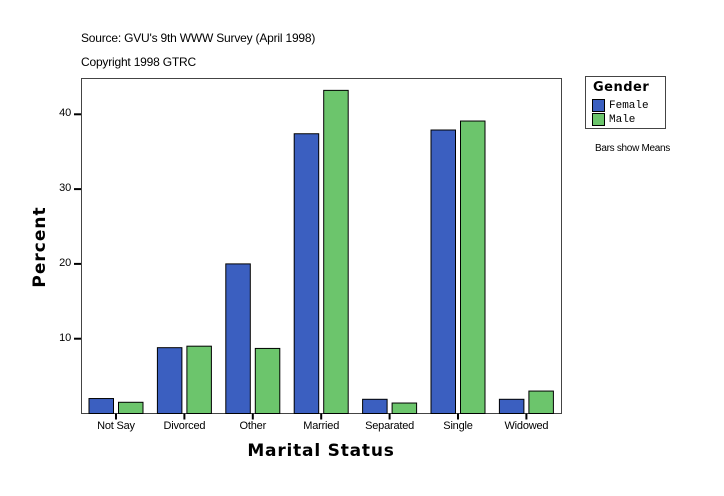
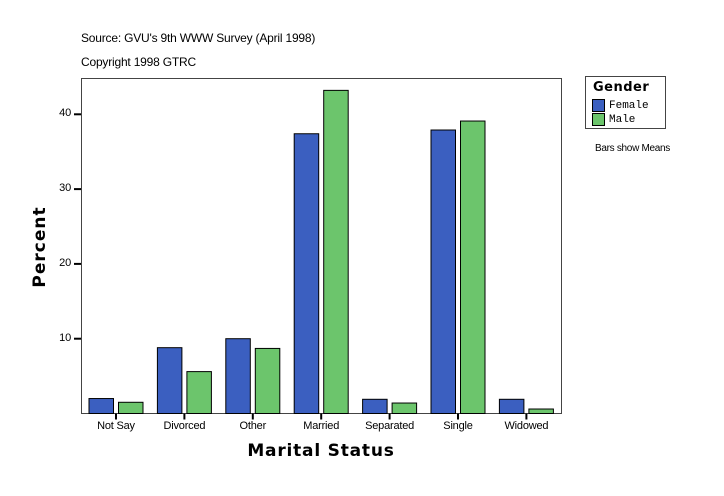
Male/Divorced: 9 -> 6
Female/Other: 20 -> 10
Male/Widowed: 3 -> 1
